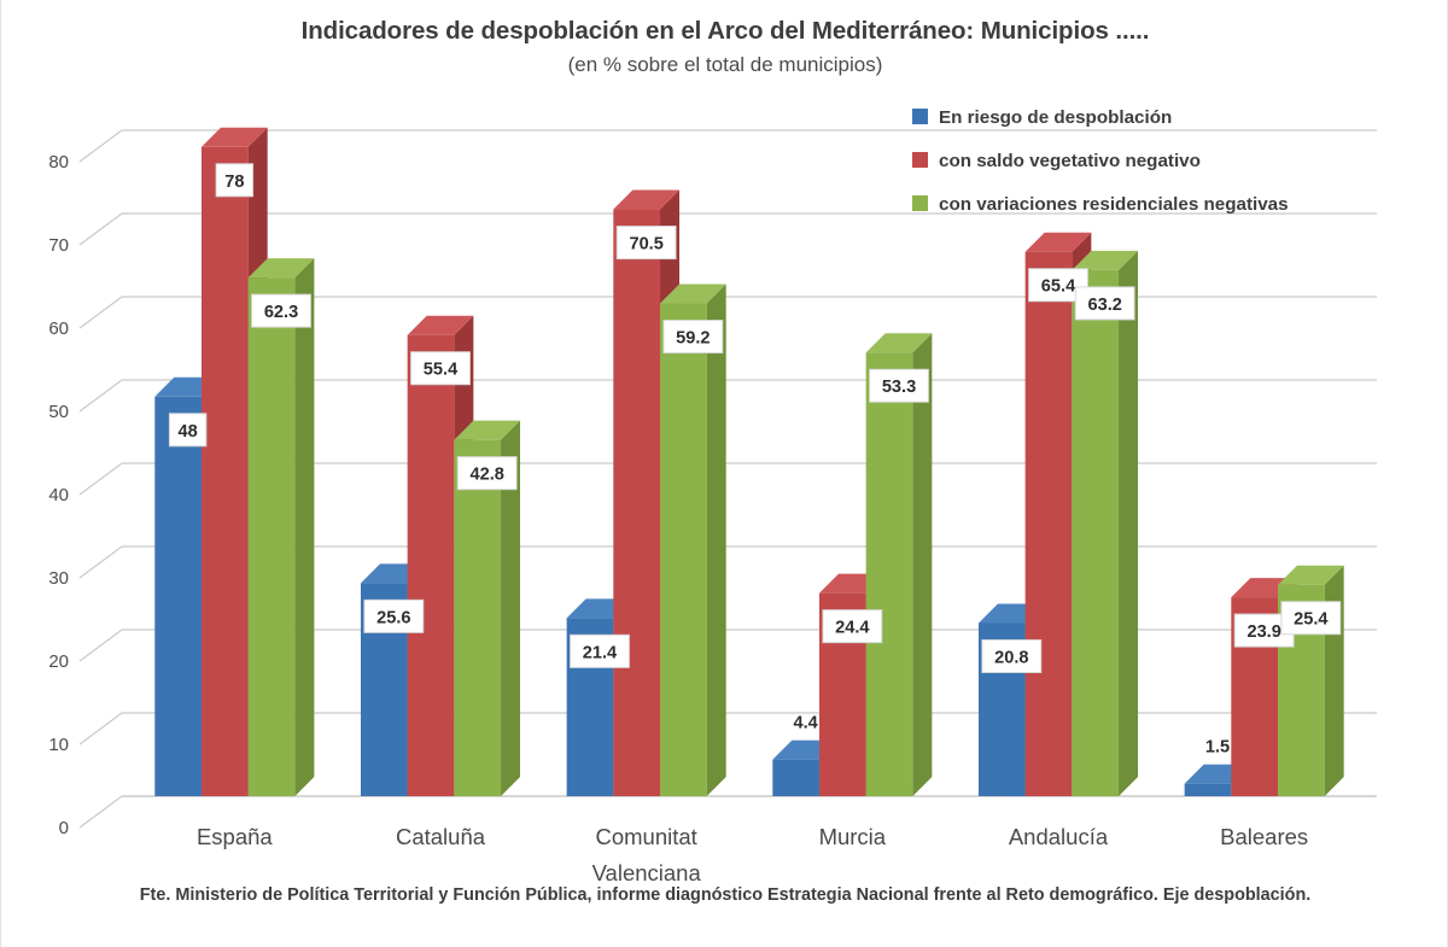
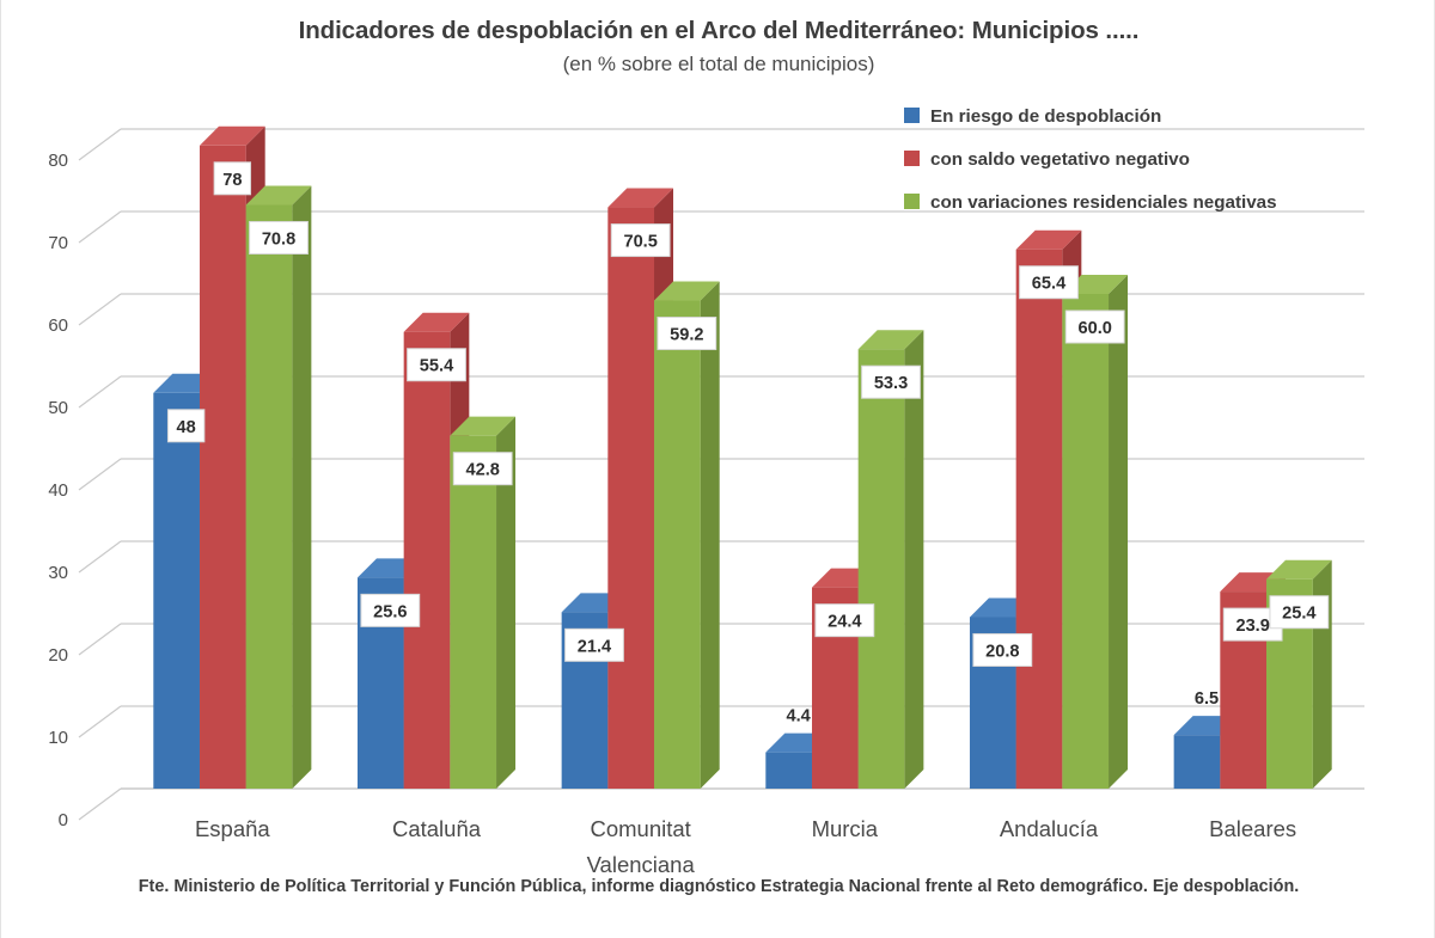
con variaciones residenciales negativas/España: 62.3 -> 70.8
con variaciones residenciales negativas/Andalucía: 63.2 -> 60.0
En riesgo de despoblación/Baleares: 1.5 -> 6.5
